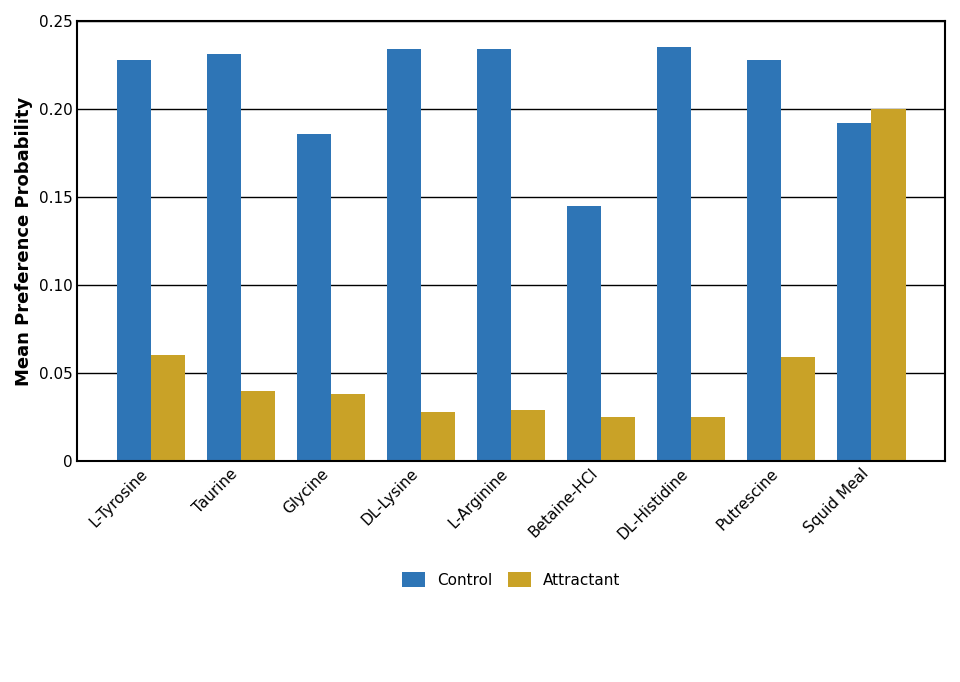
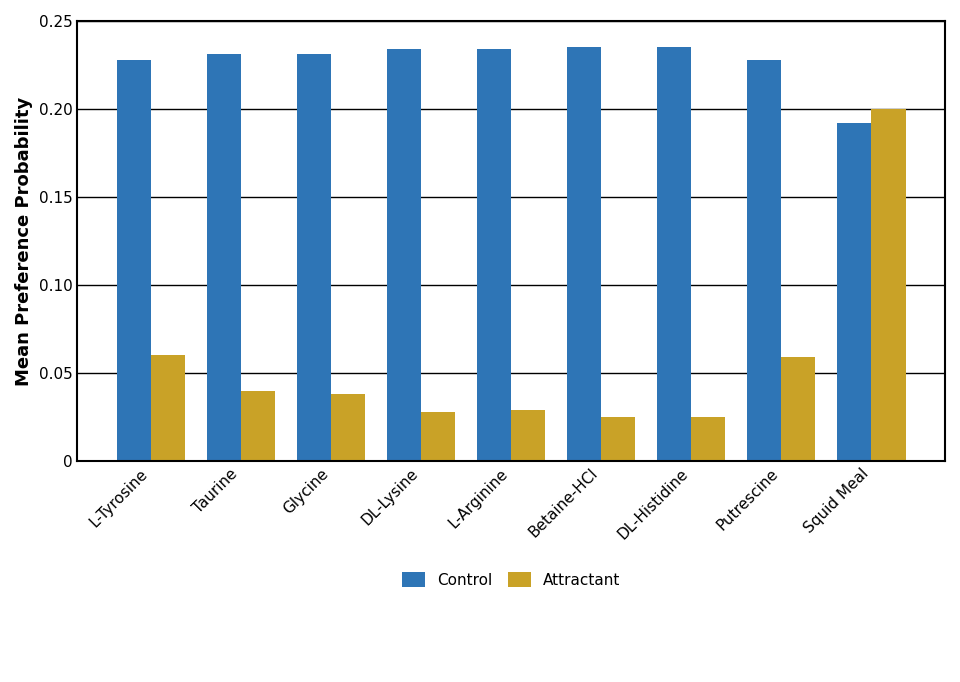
Control/Glycine: 0.186 -> 0.231
Control/Betaine-HCl: 0.145 -> 0.235
